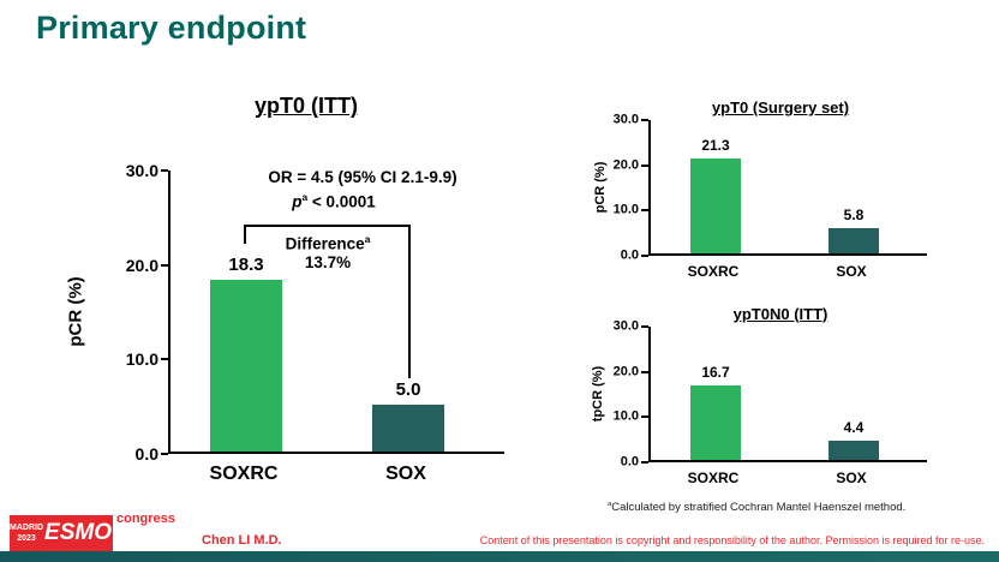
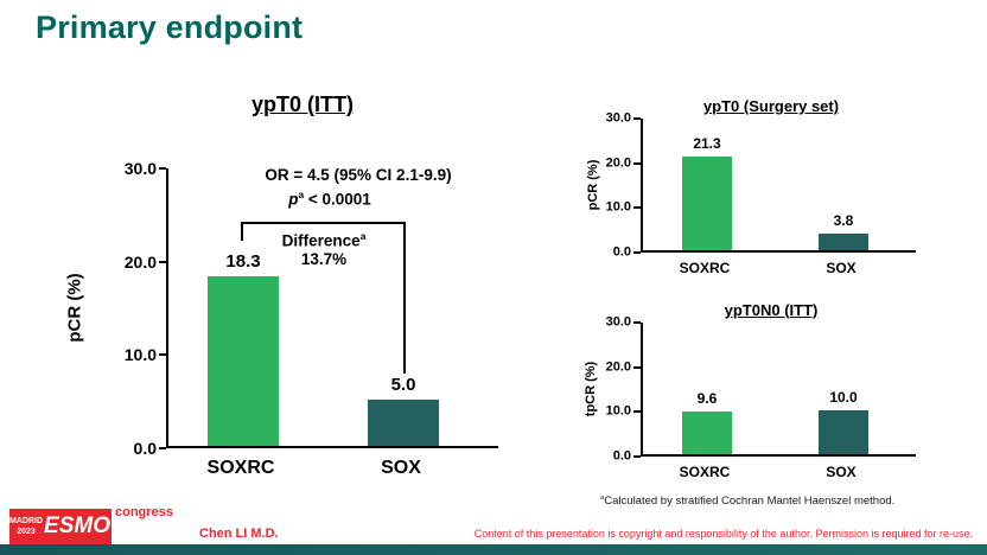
ypT0 (Surgery set)/SOX: 5.8 -> 3.8
ypT0N0 (ITT)/SOXRC: 16.7 -> 9.6
ypT0N0 (ITT)/SOX: 4.4 -> 10.0
